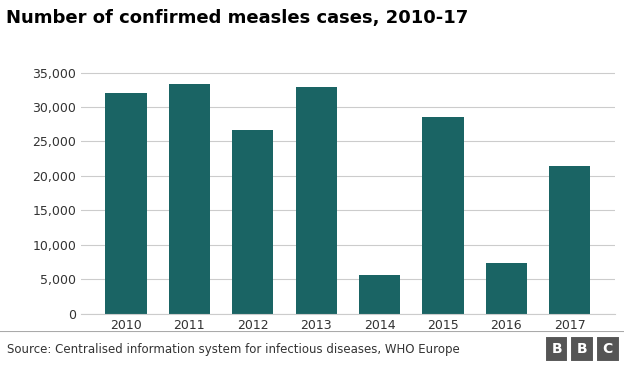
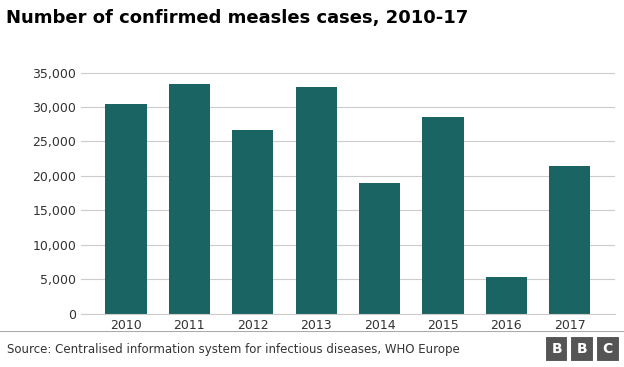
2010: 32,000 -> 30,500
2014: 5,600 -> 19,000
2016: 7,400 -> 5,300
